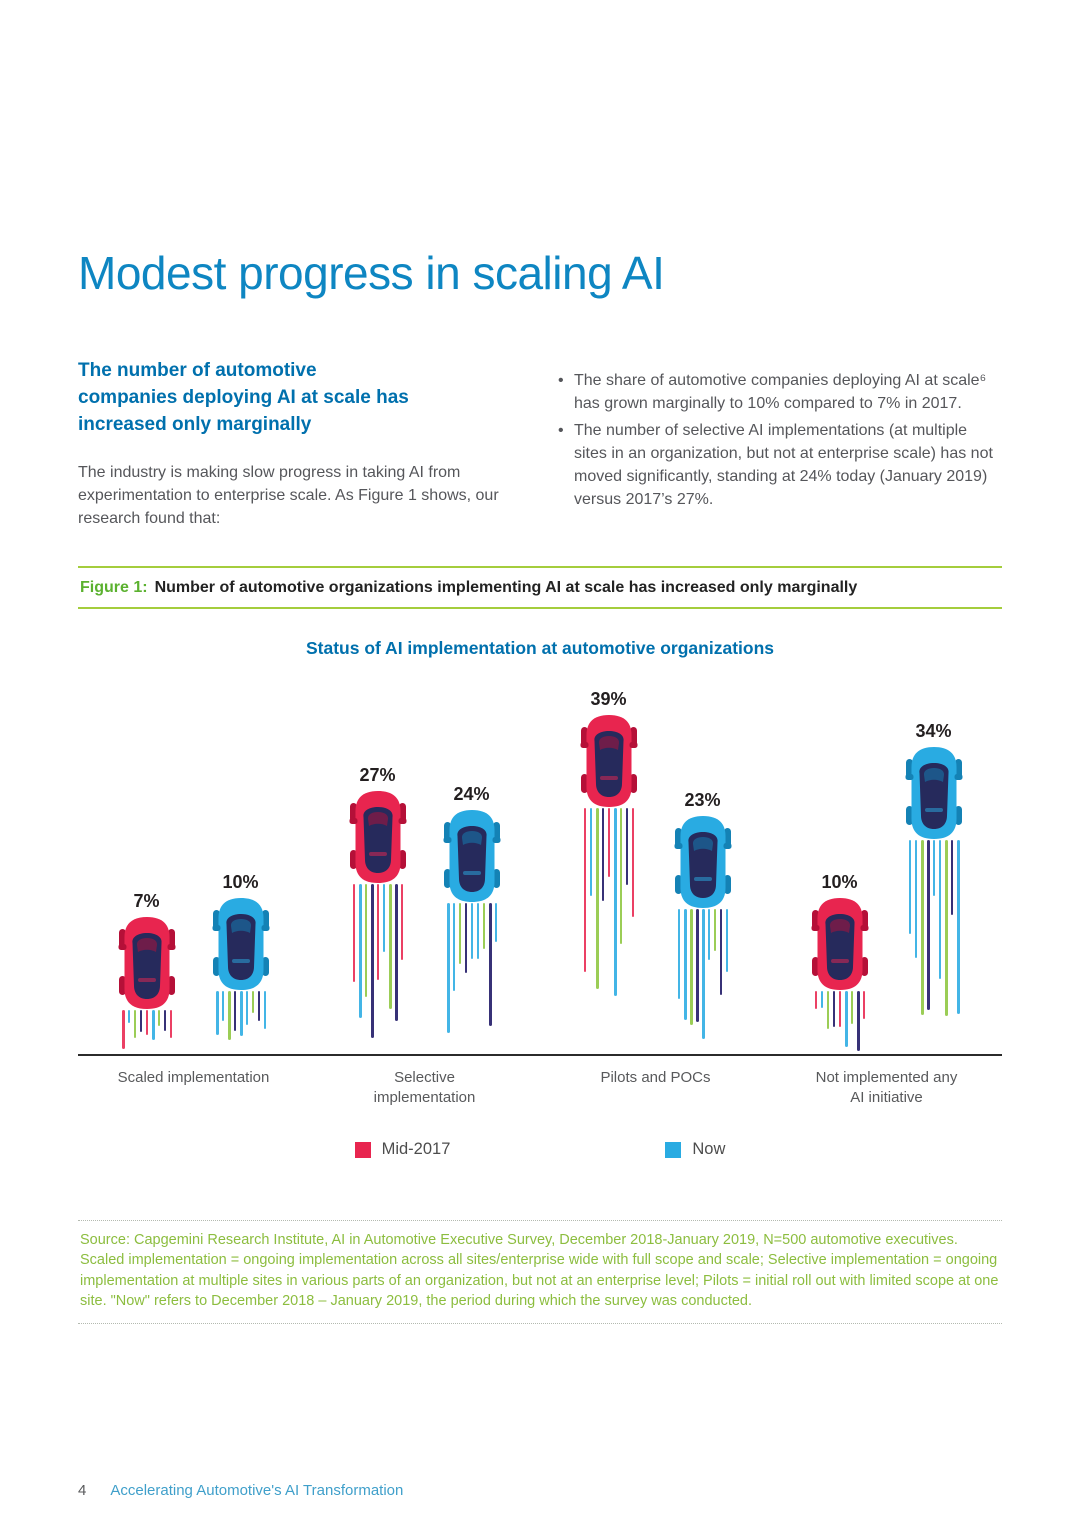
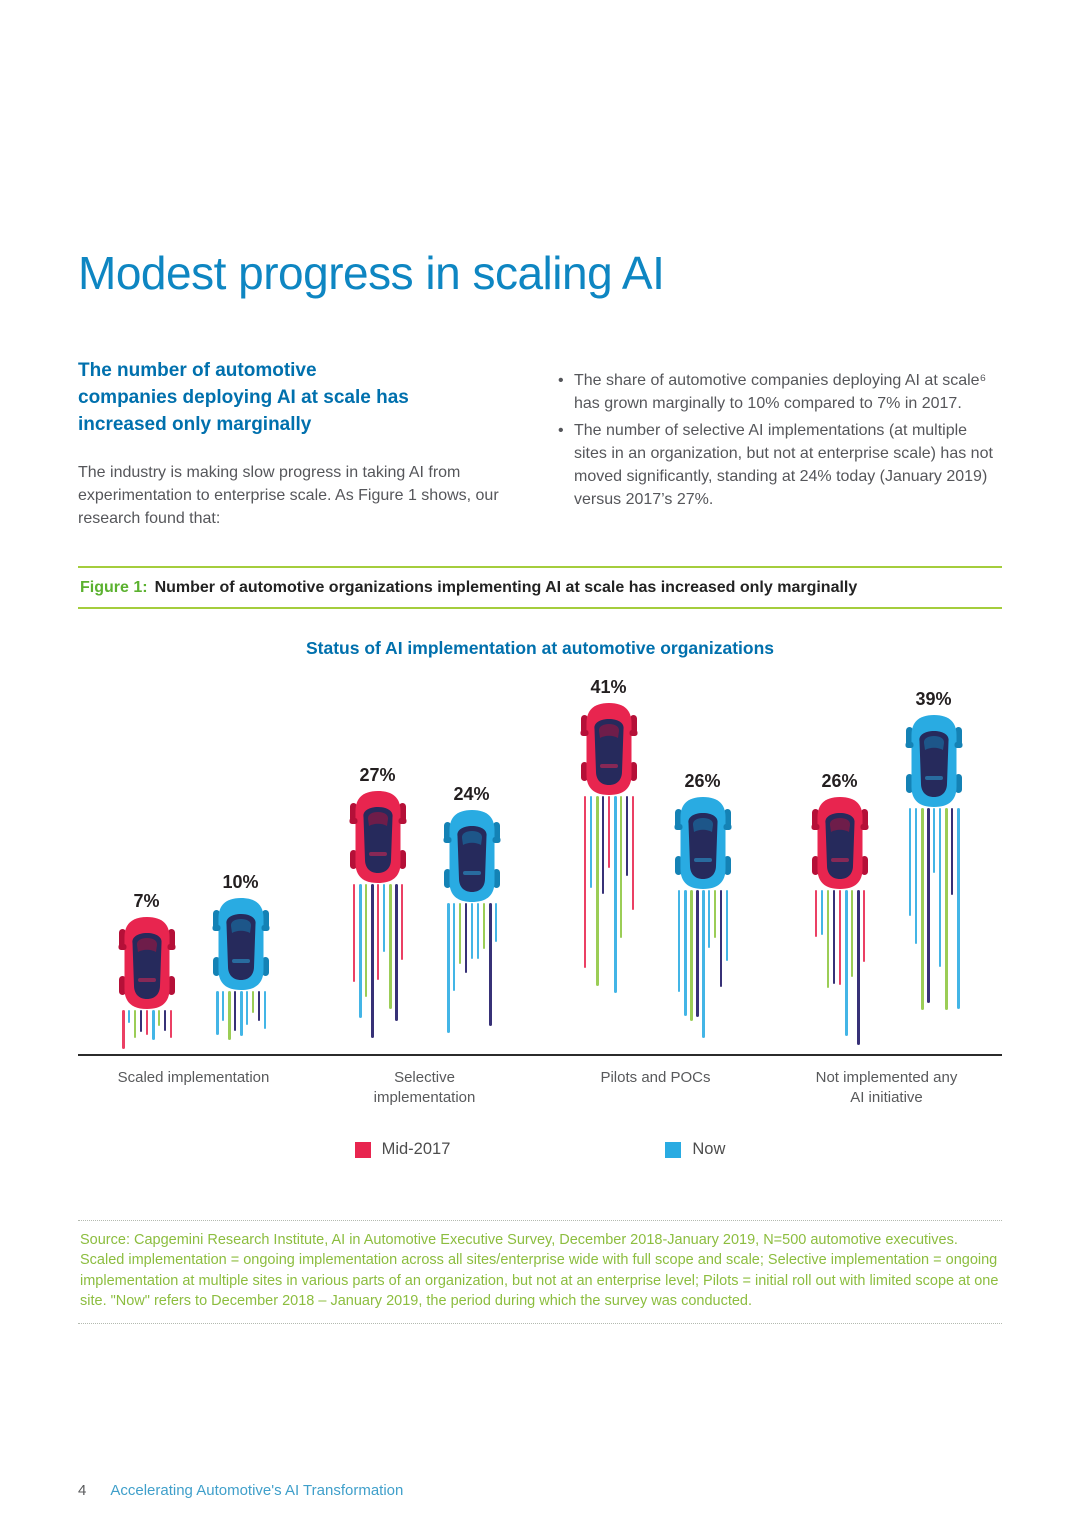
Mid-2017/Pilots and POCs: 39% -> 41%
Now/Pilots and POCs: 23% -> 26%
Mid-2017/Not implemented any AI initiative: 10% -> 26%
Now/Not implemented any AI initiative: 34% -> 39%
